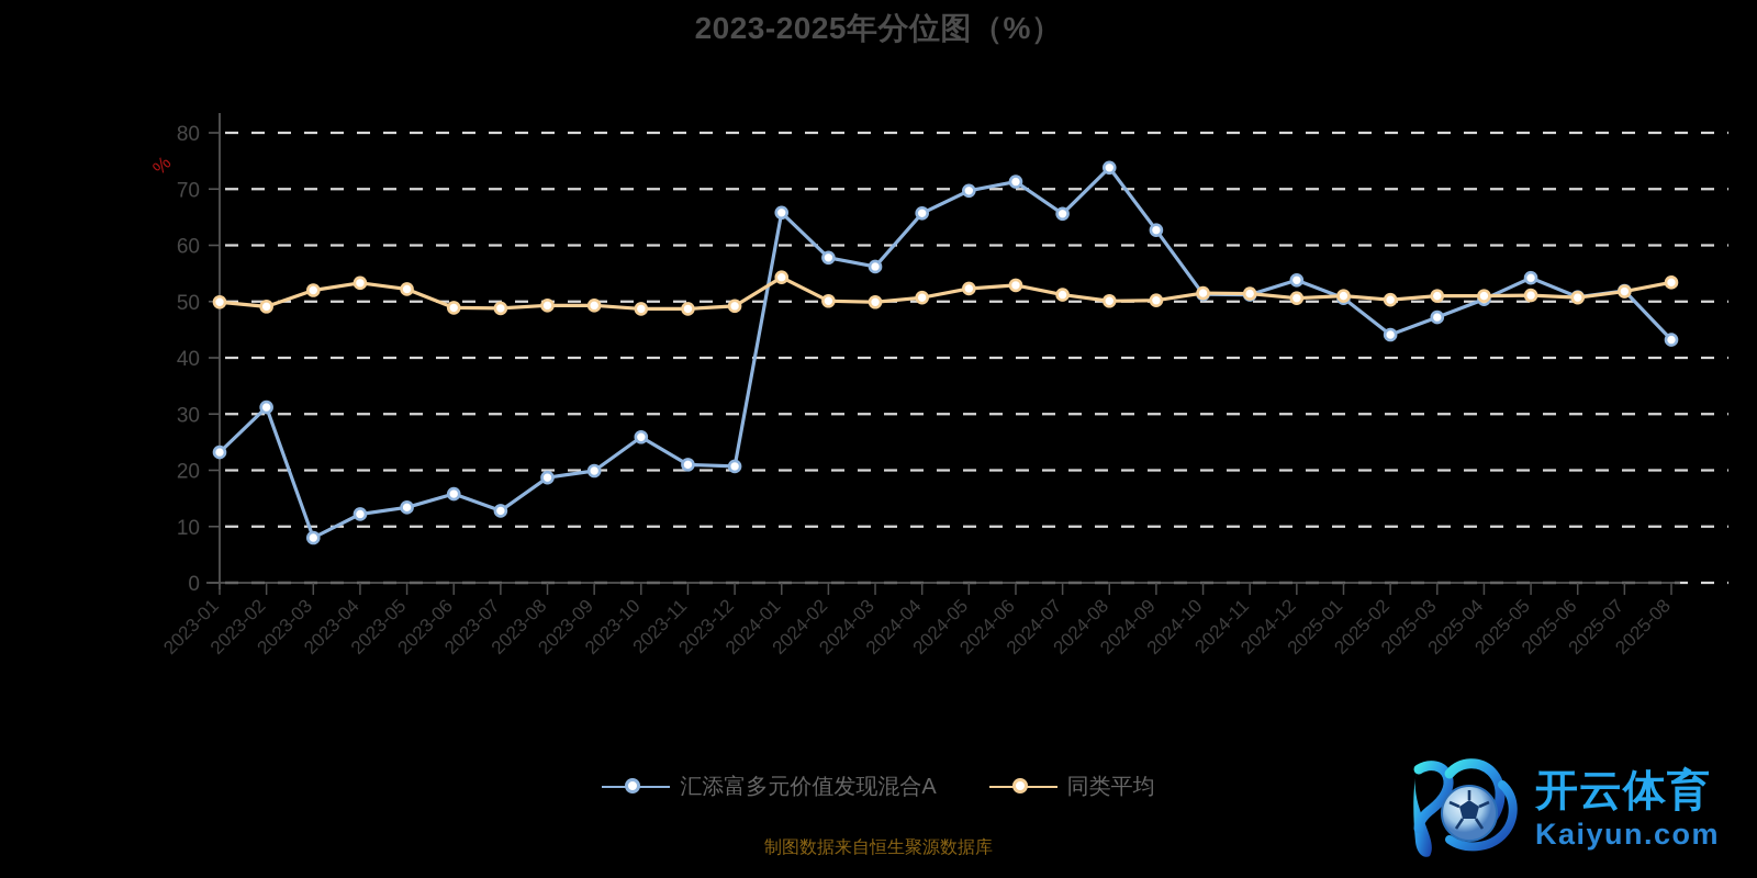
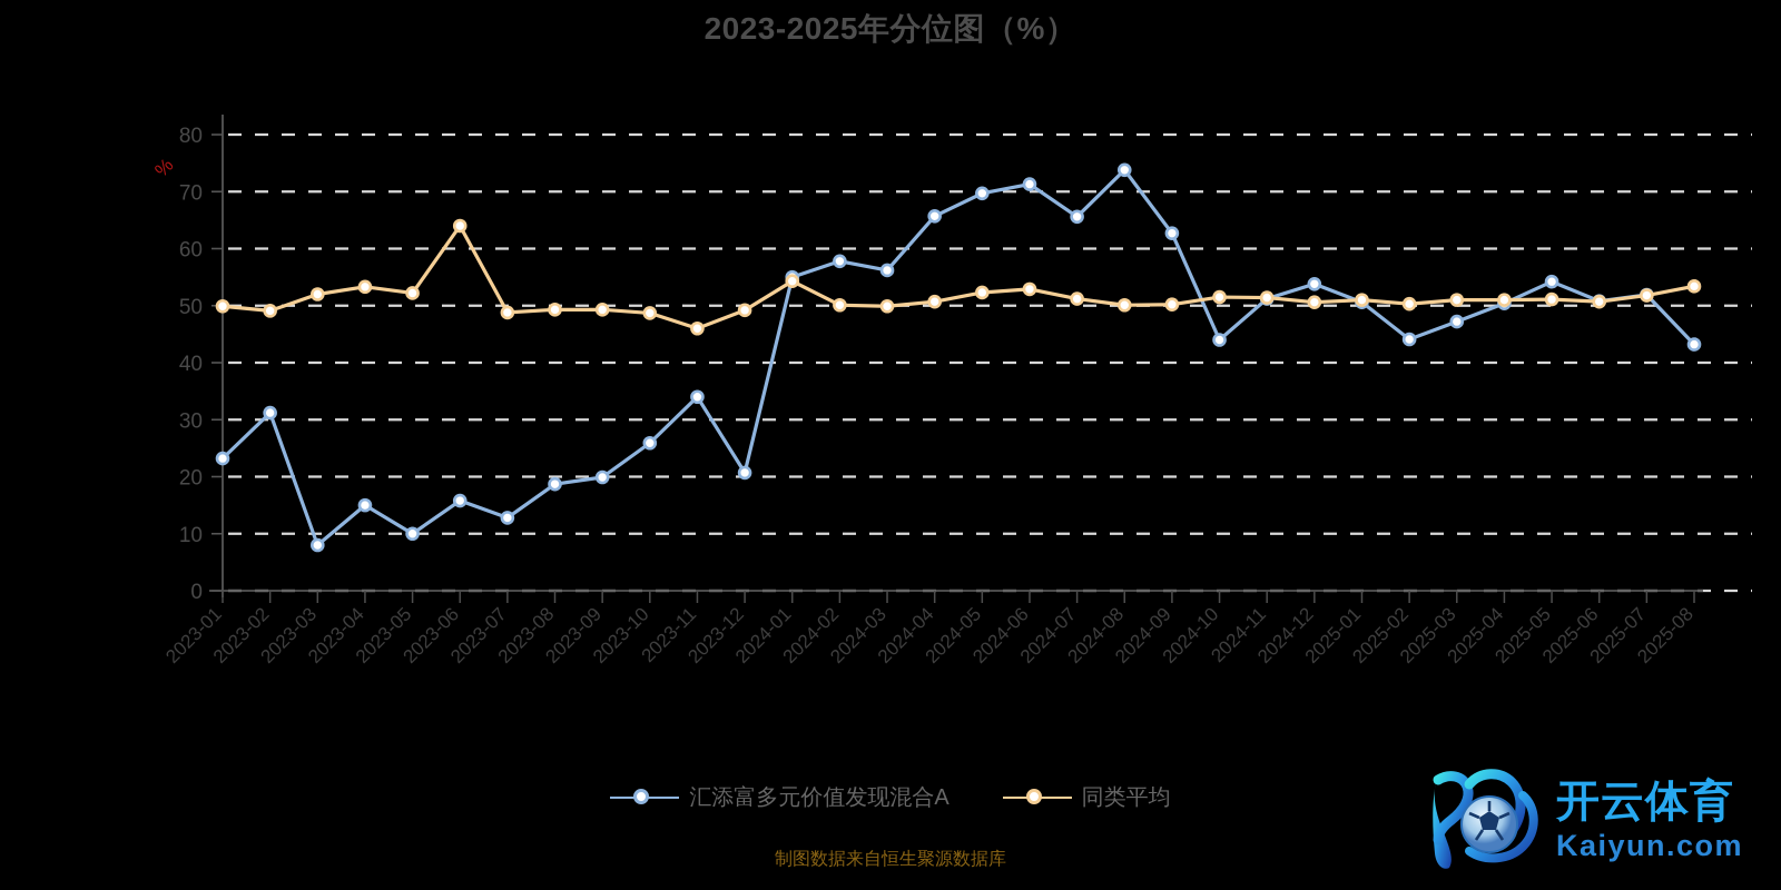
汇添富多元价值发现混合A/2023-04: 12 -> 15
汇添富多元价值发现混合A/2023-05: 13 -> 10
同类平均/2023-06: 49 -> 64
汇添富多元价值发现混合A/2023-11: 21 -> 34
同类平均/2023-11: 49 -> 46
汇添富多元价值发现混合A/2024-01: 66 -> 55
汇添富多元价值发现混合A/2024-10: 51 -> 44
